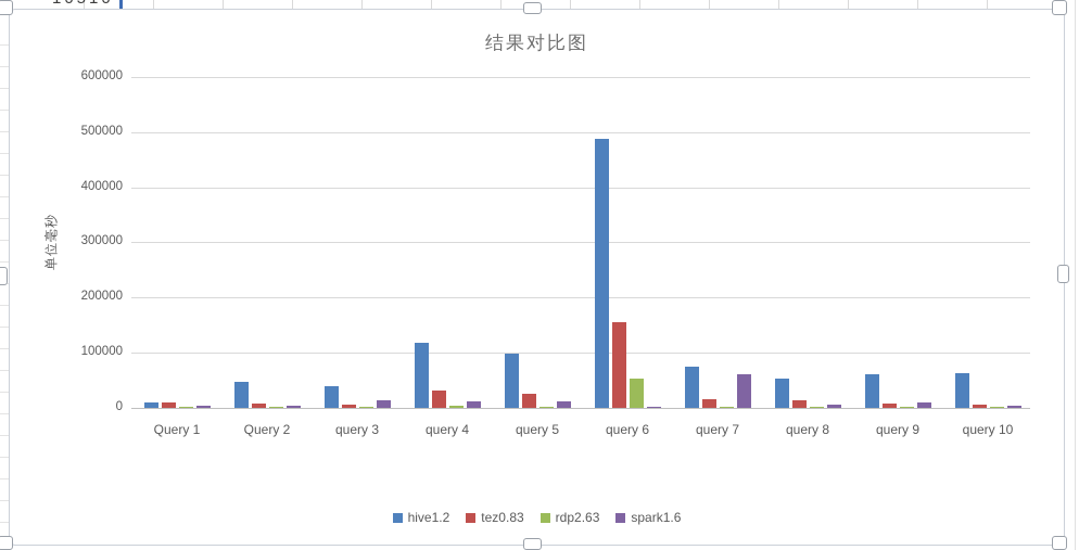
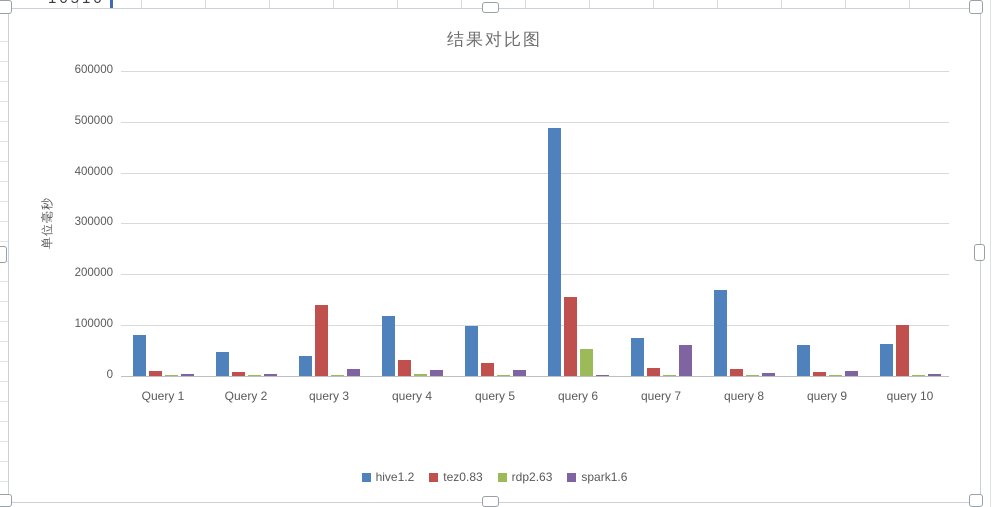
hive1.2/Query 1: 10000 -> 80000
tez0.83/query 3: 10000 -> 140000
hive1.2/query 8: 50000 -> 170000
tez0.83/query 10: 10000 -> 100000
